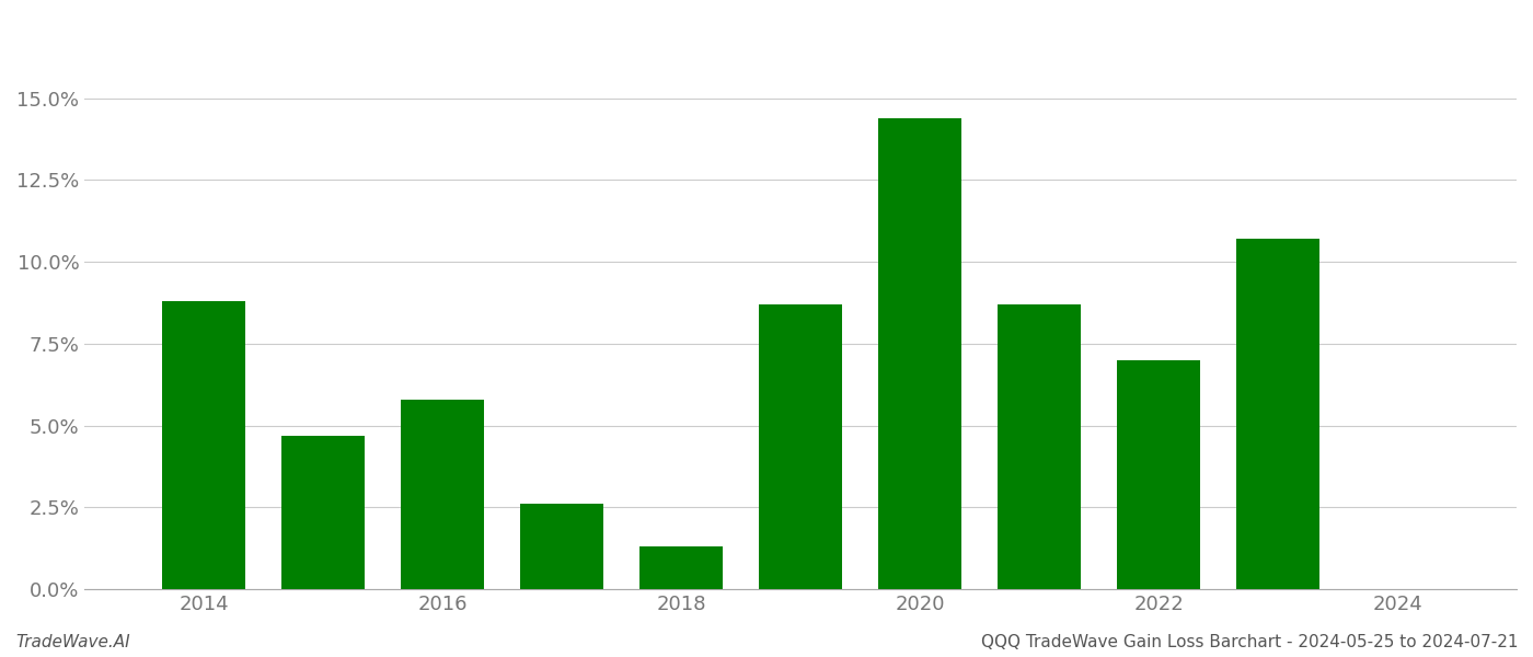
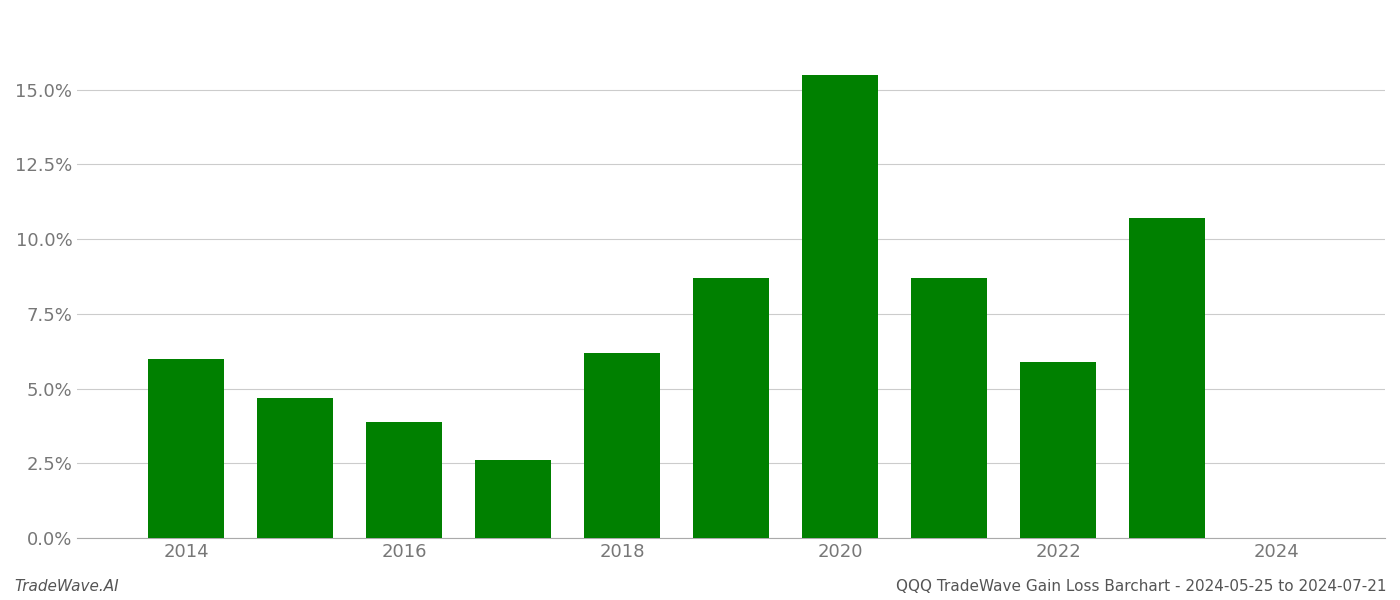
2014: 8.8% -> 6.0%
2016: 5.8% -> 3.9%
2018: 1.3% -> 6.2%
2020: 14.4% -> 15.5%
2022: 7.0% -> 5.9%
